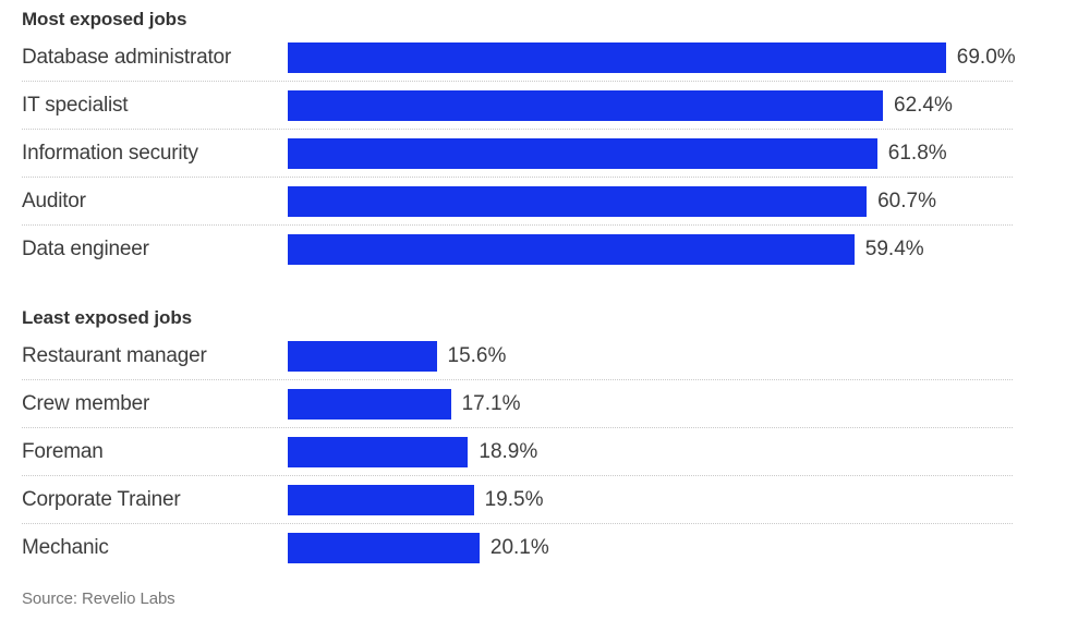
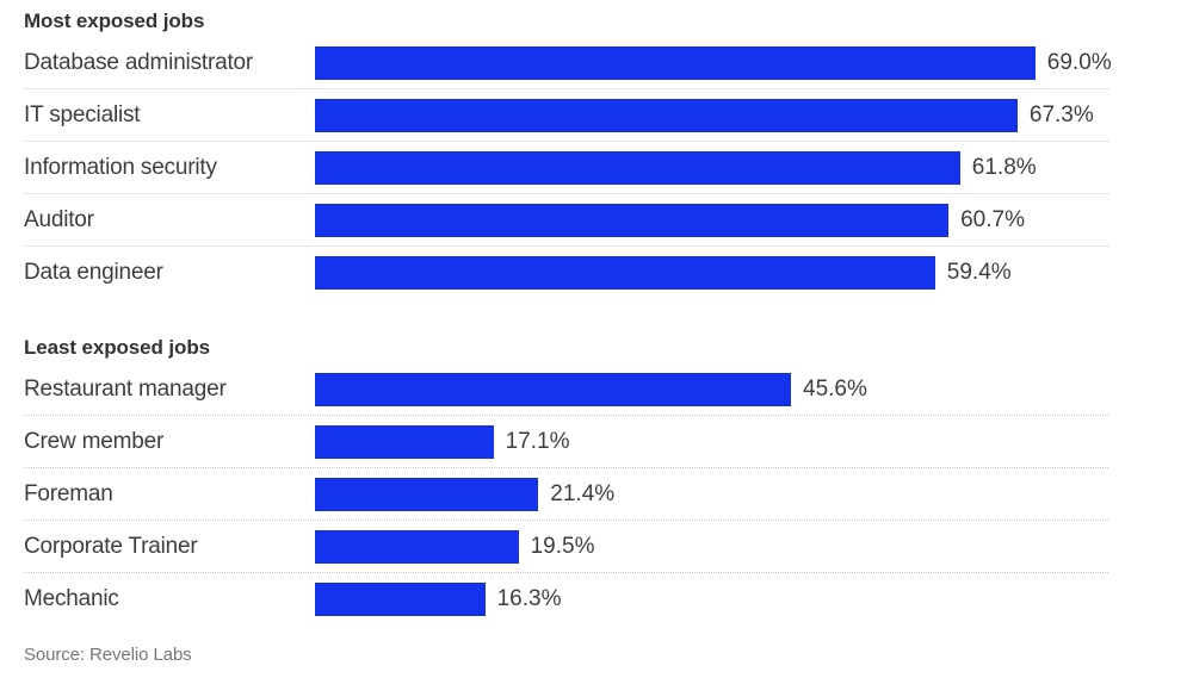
Most exposed jobs/IT specialist: 62.4% -> 67.3%
Least exposed jobs/Restaurant manager: 15.6% -> 45.6%
Least exposed jobs/Foreman: 18.9% -> 21.4%
Least exposed jobs/Mechanic: 20.1% -> 16.3%
